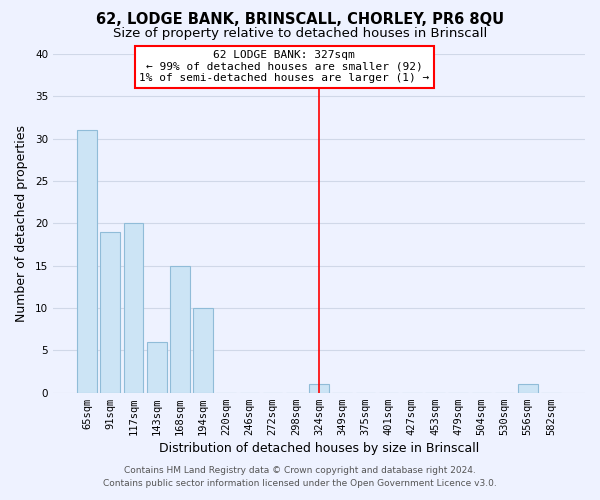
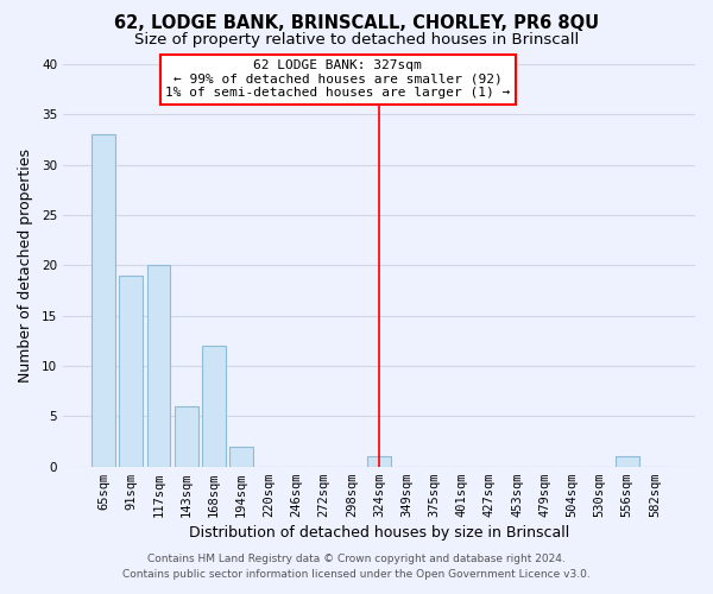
65sqm: 31 -> 33
168sqm: 15 -> 12
194sqm: 10 -> 2
